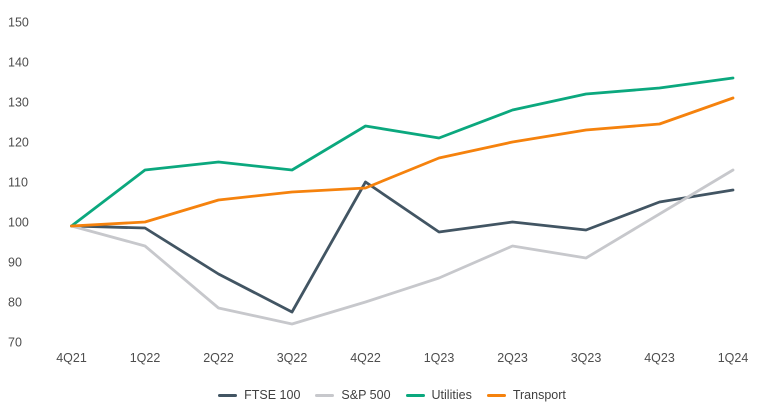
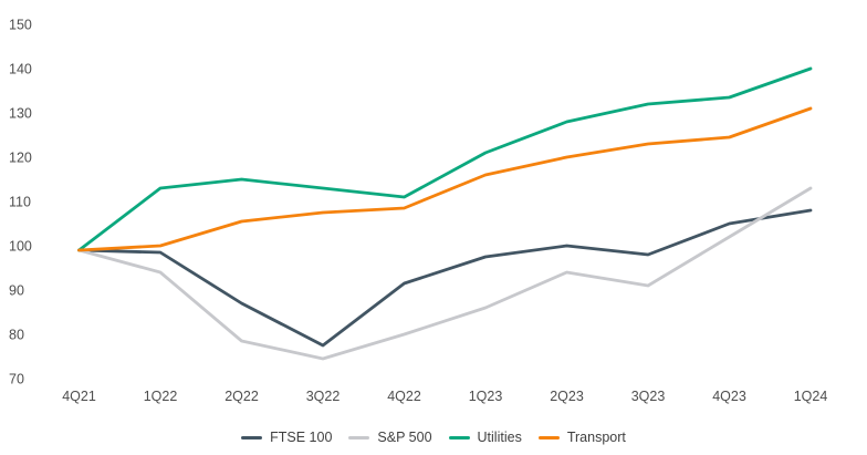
FTSE 100/4Q22: 110 -> 92
Utilities/4Q22: 124 -> 111
Utilities/1Q24: 136 -> 140
